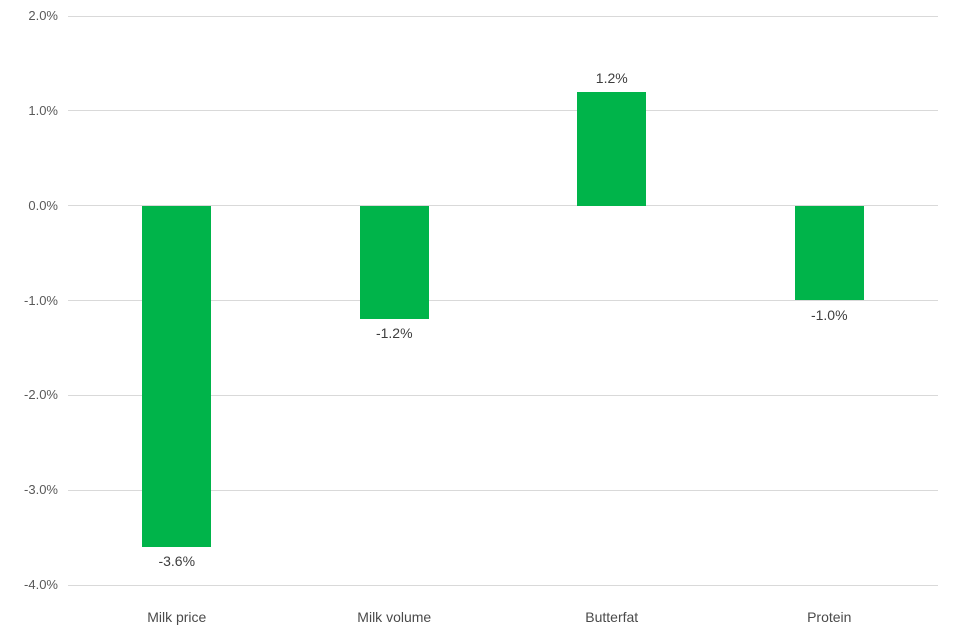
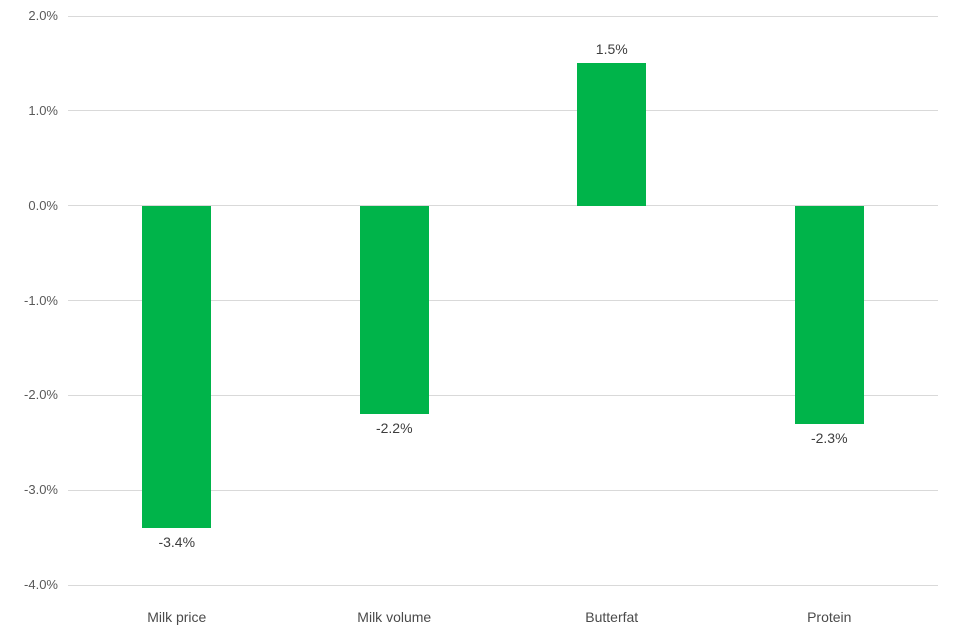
Milk price: -3.6% -> -3.4%
Milk volume: -1.2% -> -2.2%
Butterfat: 1.2% -> 1.5%
Protein: -1.0% -> -2.3%
